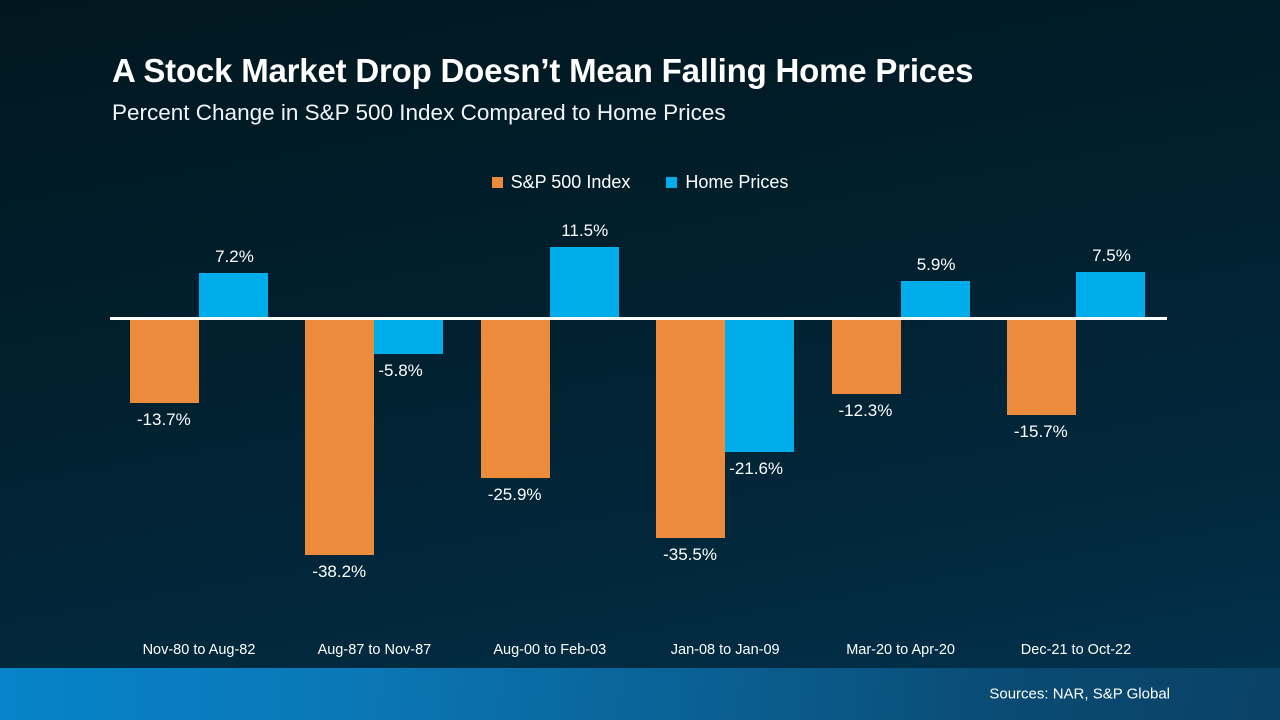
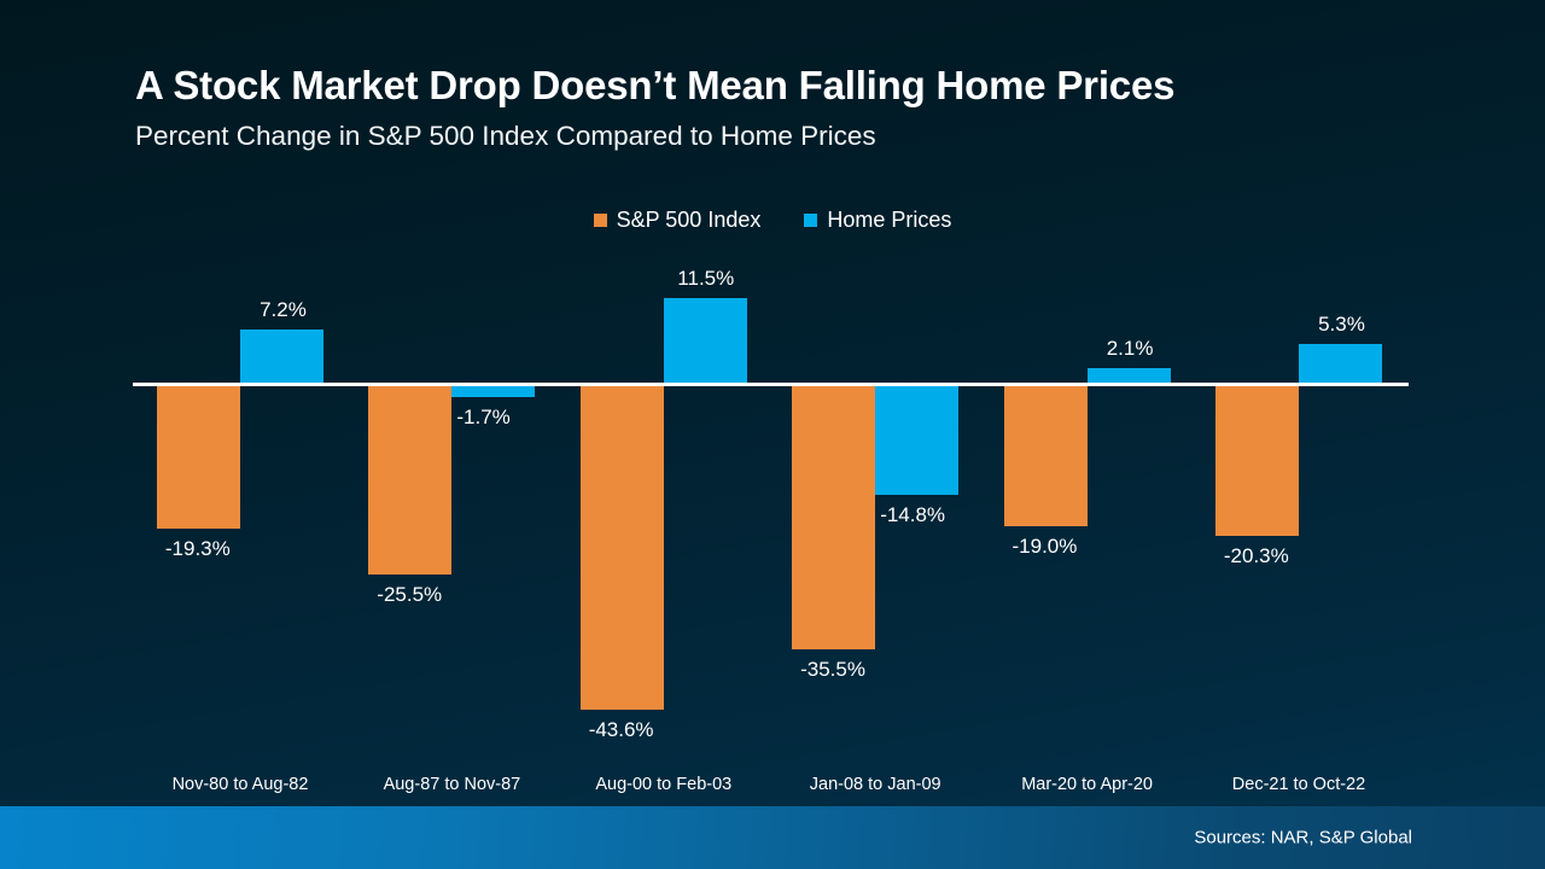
S&P 500 Index/Nov-80 to Aug-82: -13.7% -> -19.3%
S&P 500 Index/Aug-87 to Nov-87: -38.2% -> -25.5%
Home Prices/Aug-87 to Nov-87: -5.8% -> -1.7%
S&P 500 Index/Aug-00 to Feb-03: -25.9% -> -43.6%
Home Prices/Jan-08 to Jan-09: -21.6% -> -14.8%
S&P 500 Index/Mar-20 to Apr-20: -12.3% -> -19.0%
Home Prices/Mar-20 to Apr-20: 5.9% -> 2.1%
S&P 500 Index/Dec-21 to Oct-22: -15.7% -> -20.3%
Home Prices/Dec-21 to Oct-22: 7.5% -> 5.3%
